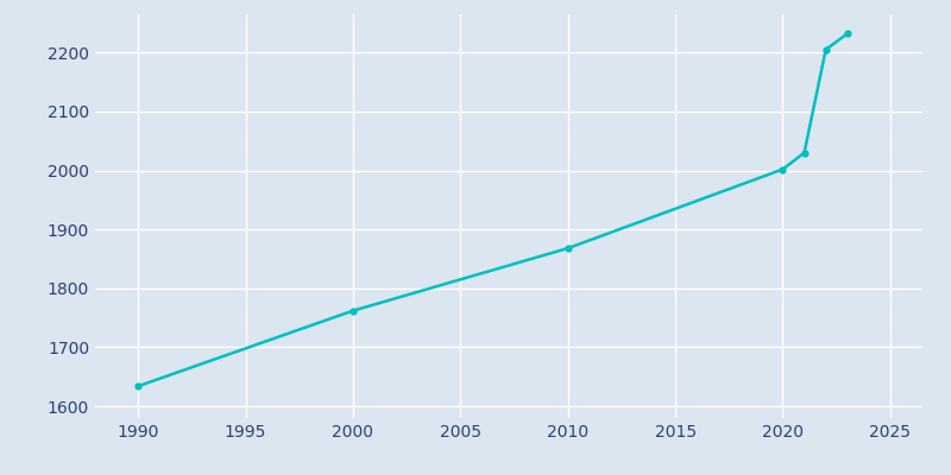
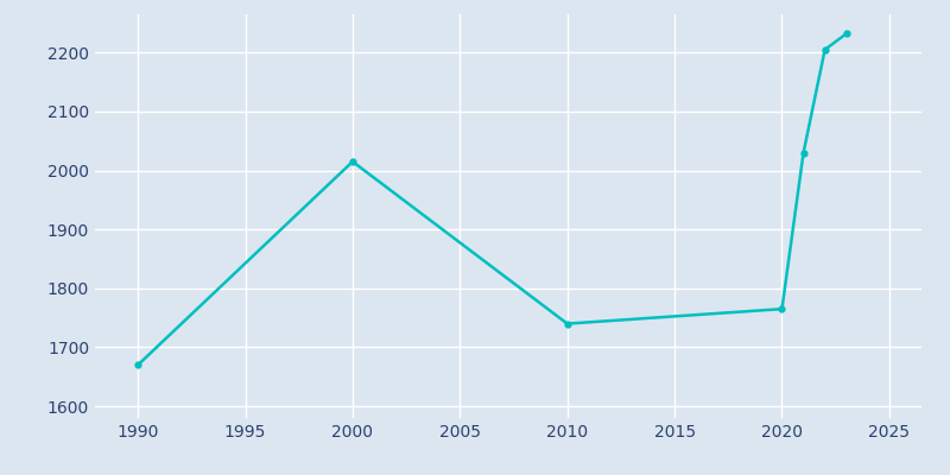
1990: 1634 -> 1670
2000: 1762 -> 2015
2010: 1868 -> 1740
2020: 2002 -> 1765
